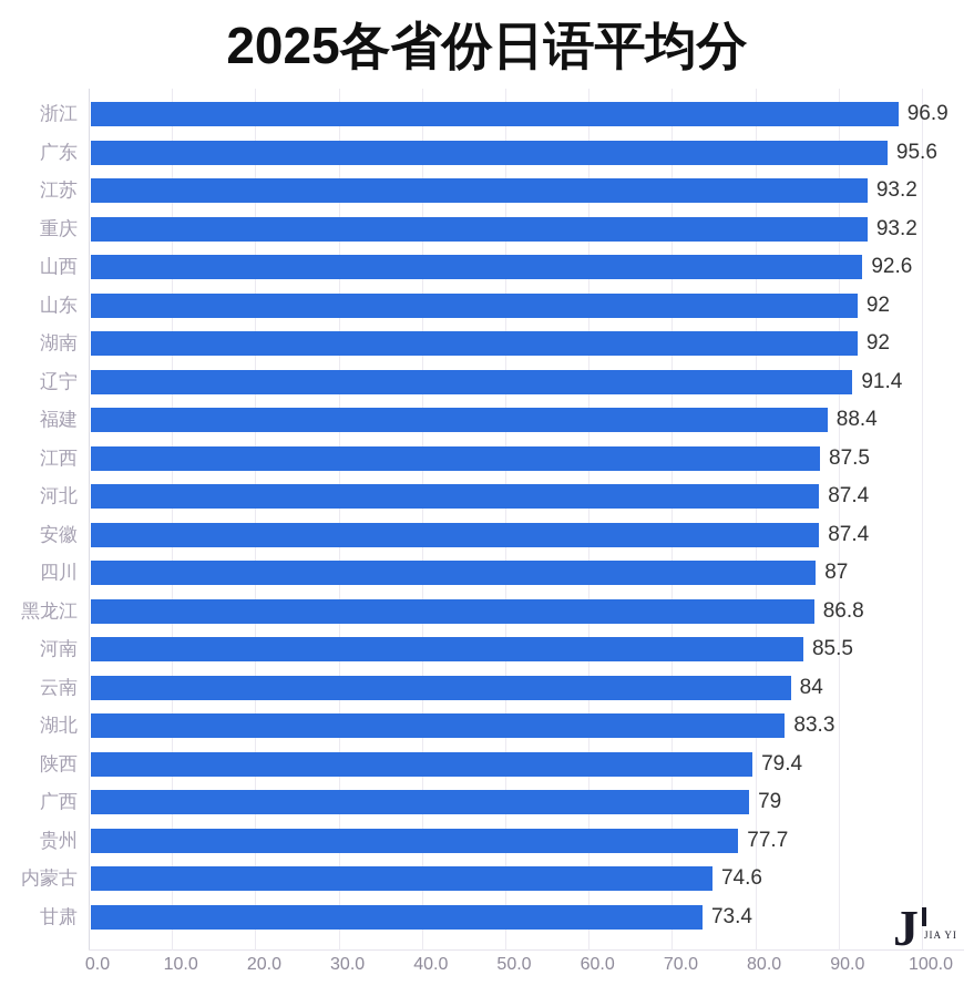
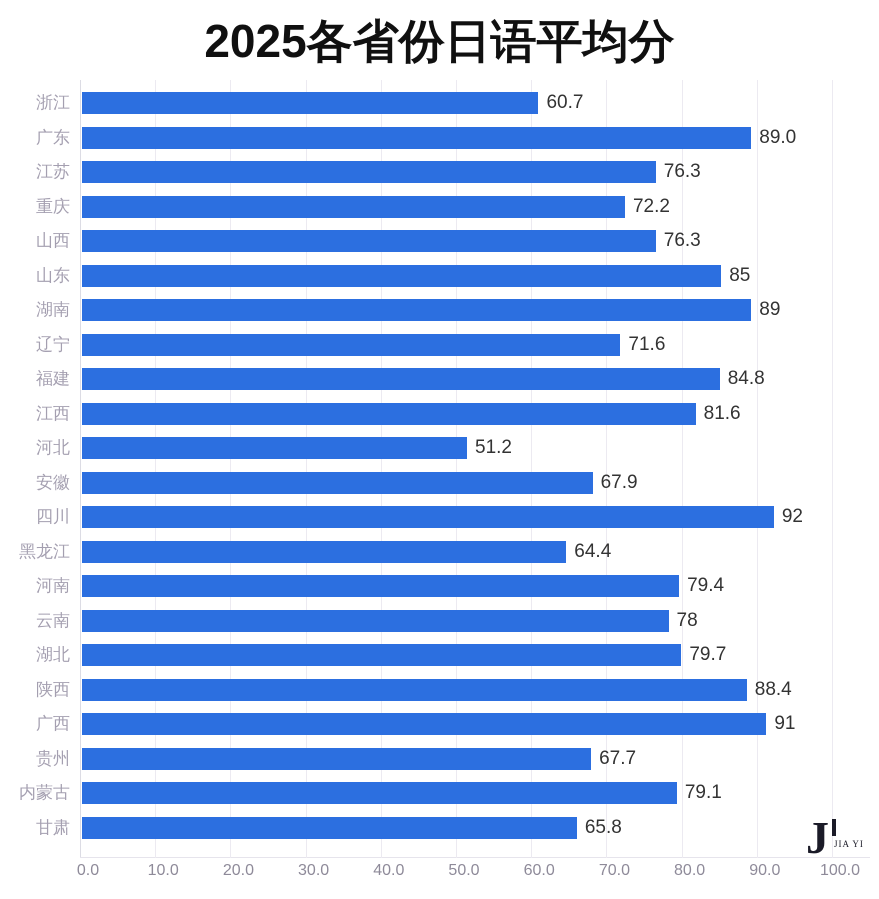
浙江: 96.9 -> 60.7
广东: 95.6 -> 89.0
江苏: 93.2 -> 76.3
重庆: 93.2 -> 72.2
山西: 92.6 -> 76.3
山东: 92 -> 85
湖南: 92 -> 89
辽宁: 91.4 -> 71.6
福建: 88.4 -> 84.8
江西: 87.5 -> 81.6
河北: 87.4 -> 51.2
安徽: 87.4 -> 67.9
四川: 87 -> 92
黑龙江: 86.8 -> 64.4
河南: 85.5 -> 79.4
云南: 84 -> 78
湖北: 83.3 -> 79.7
陕西: 79.4 -> 88.4
广西: 79 -> 91
贵州: 77.7 -> 67.7
内蒙古: 74.6 -> 79.1
甘肃: 73.4 -> 65.8
